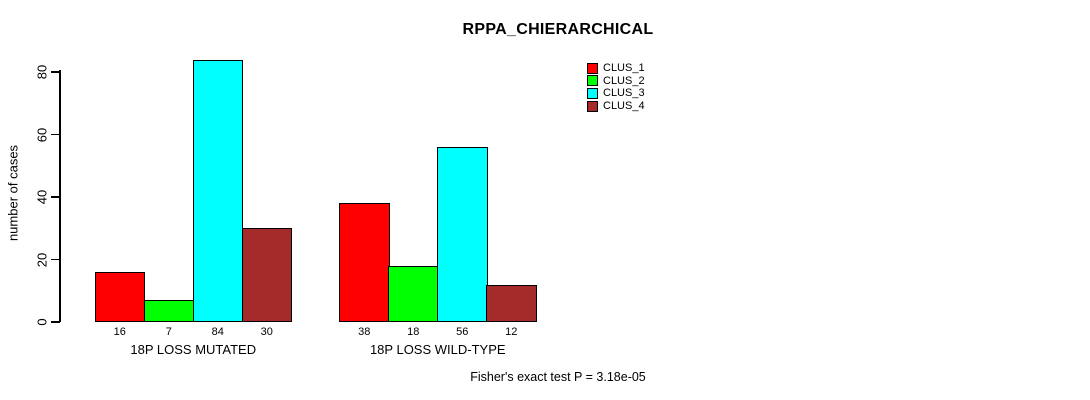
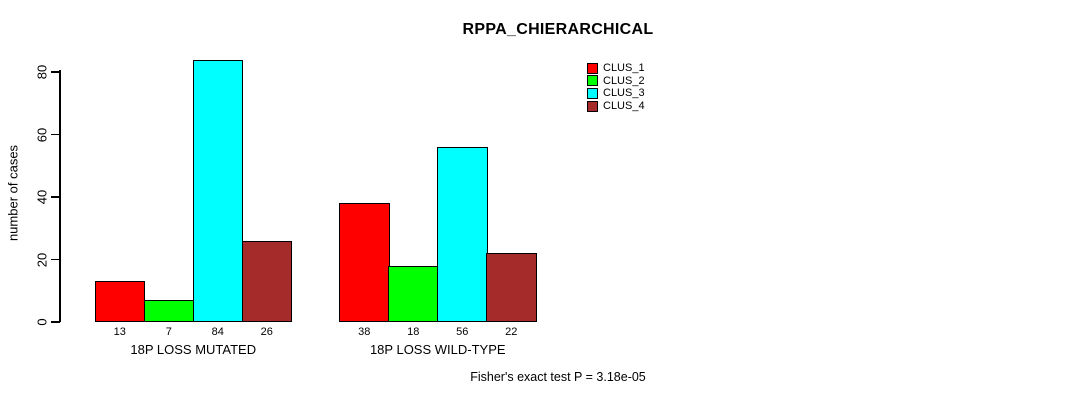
CLUS_1/18P LOSS MUTATED: 16 -> 13
CLUS_4/18P LOSS MUTATED: 30 -> 26
CLUS_4/18P LOSS WILD-TYPE: 12 -> 22
